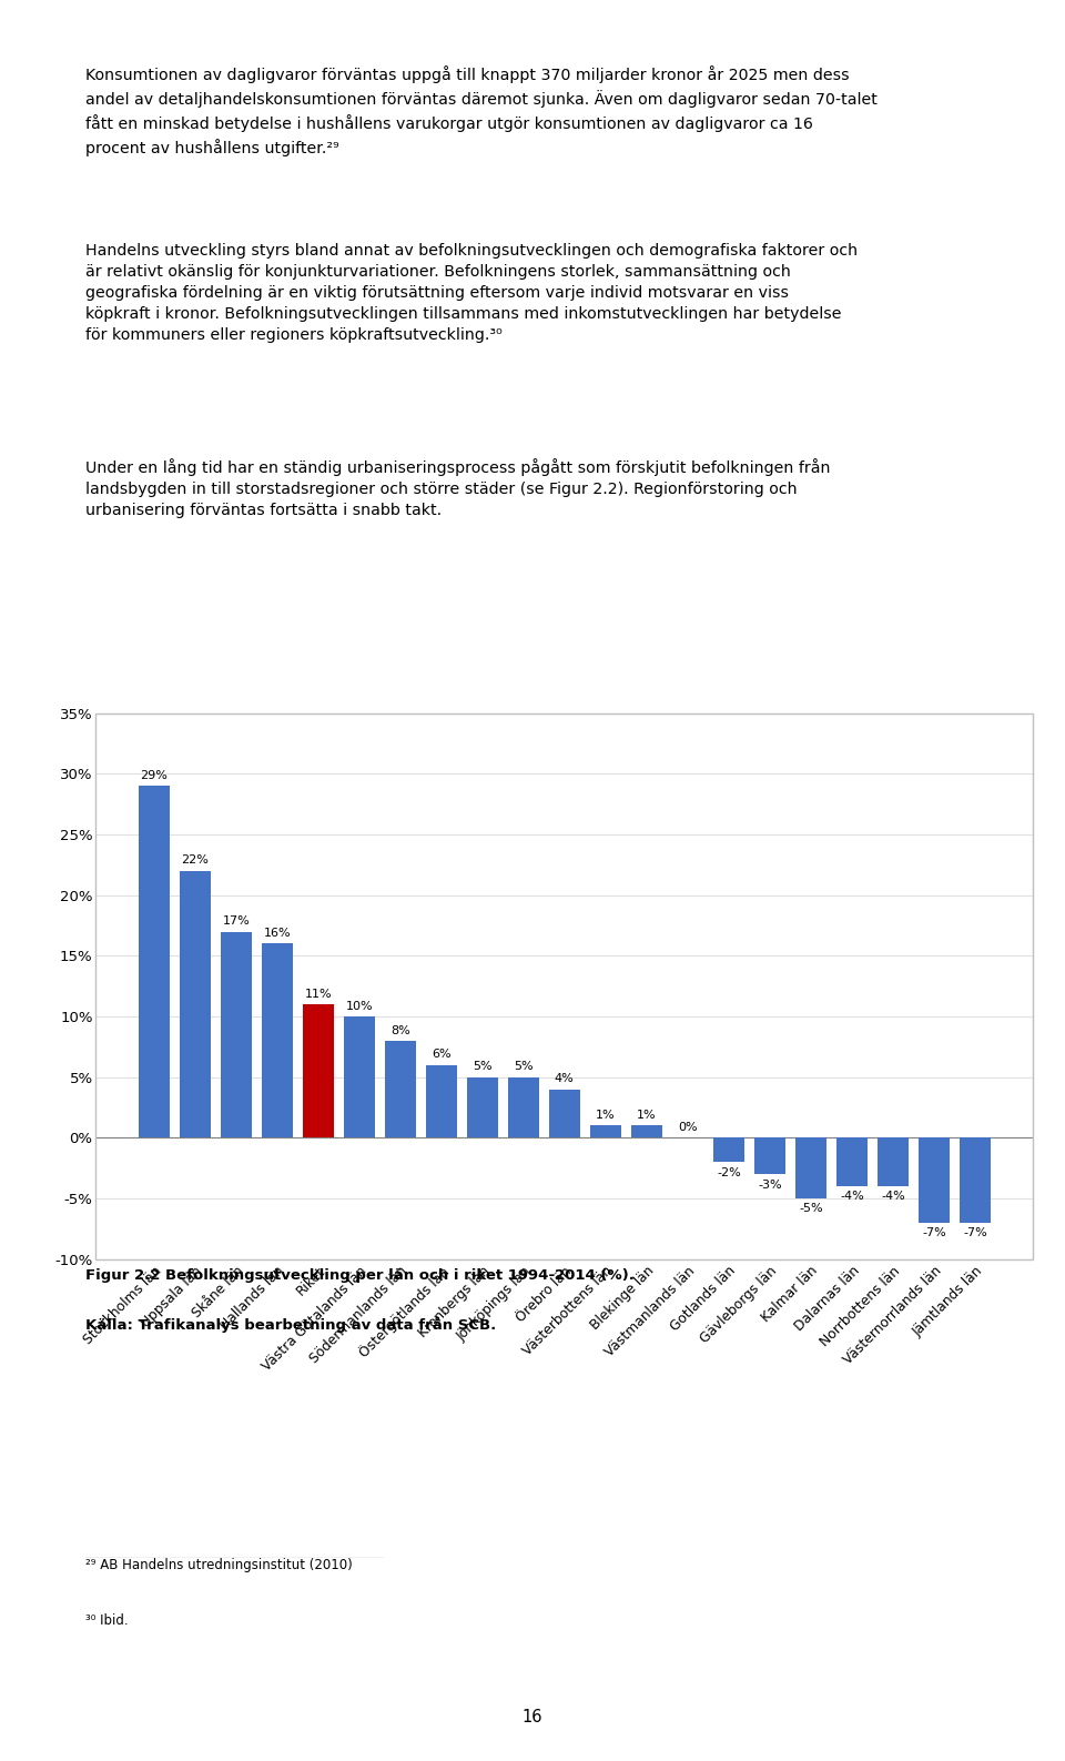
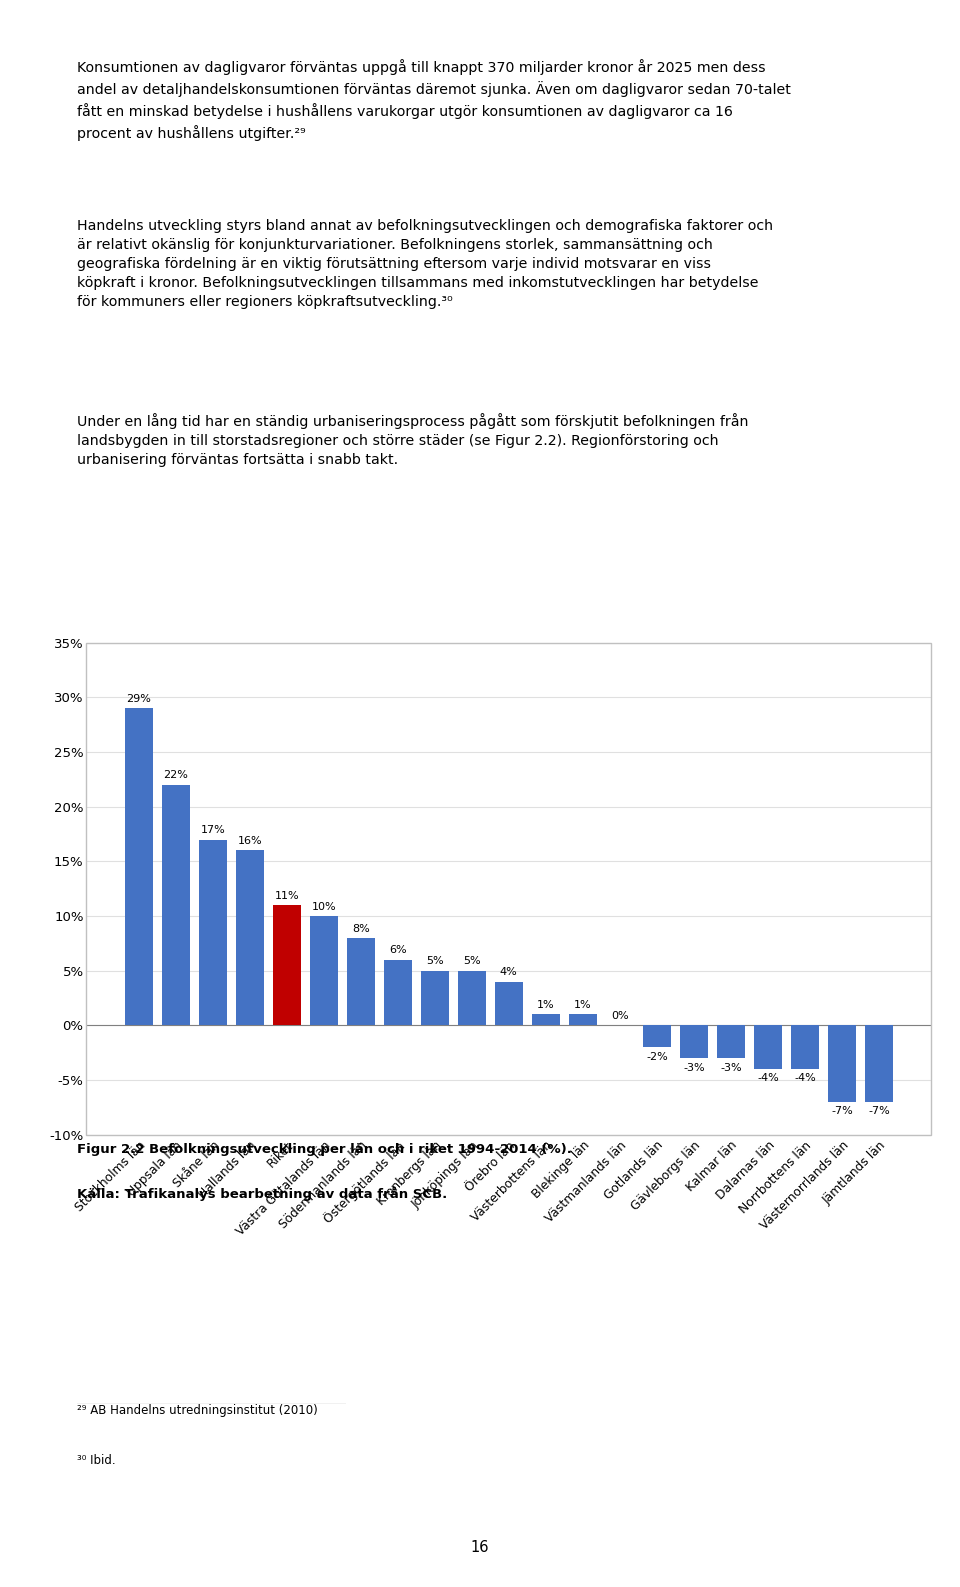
Kalmar län: -5% -> -3%
